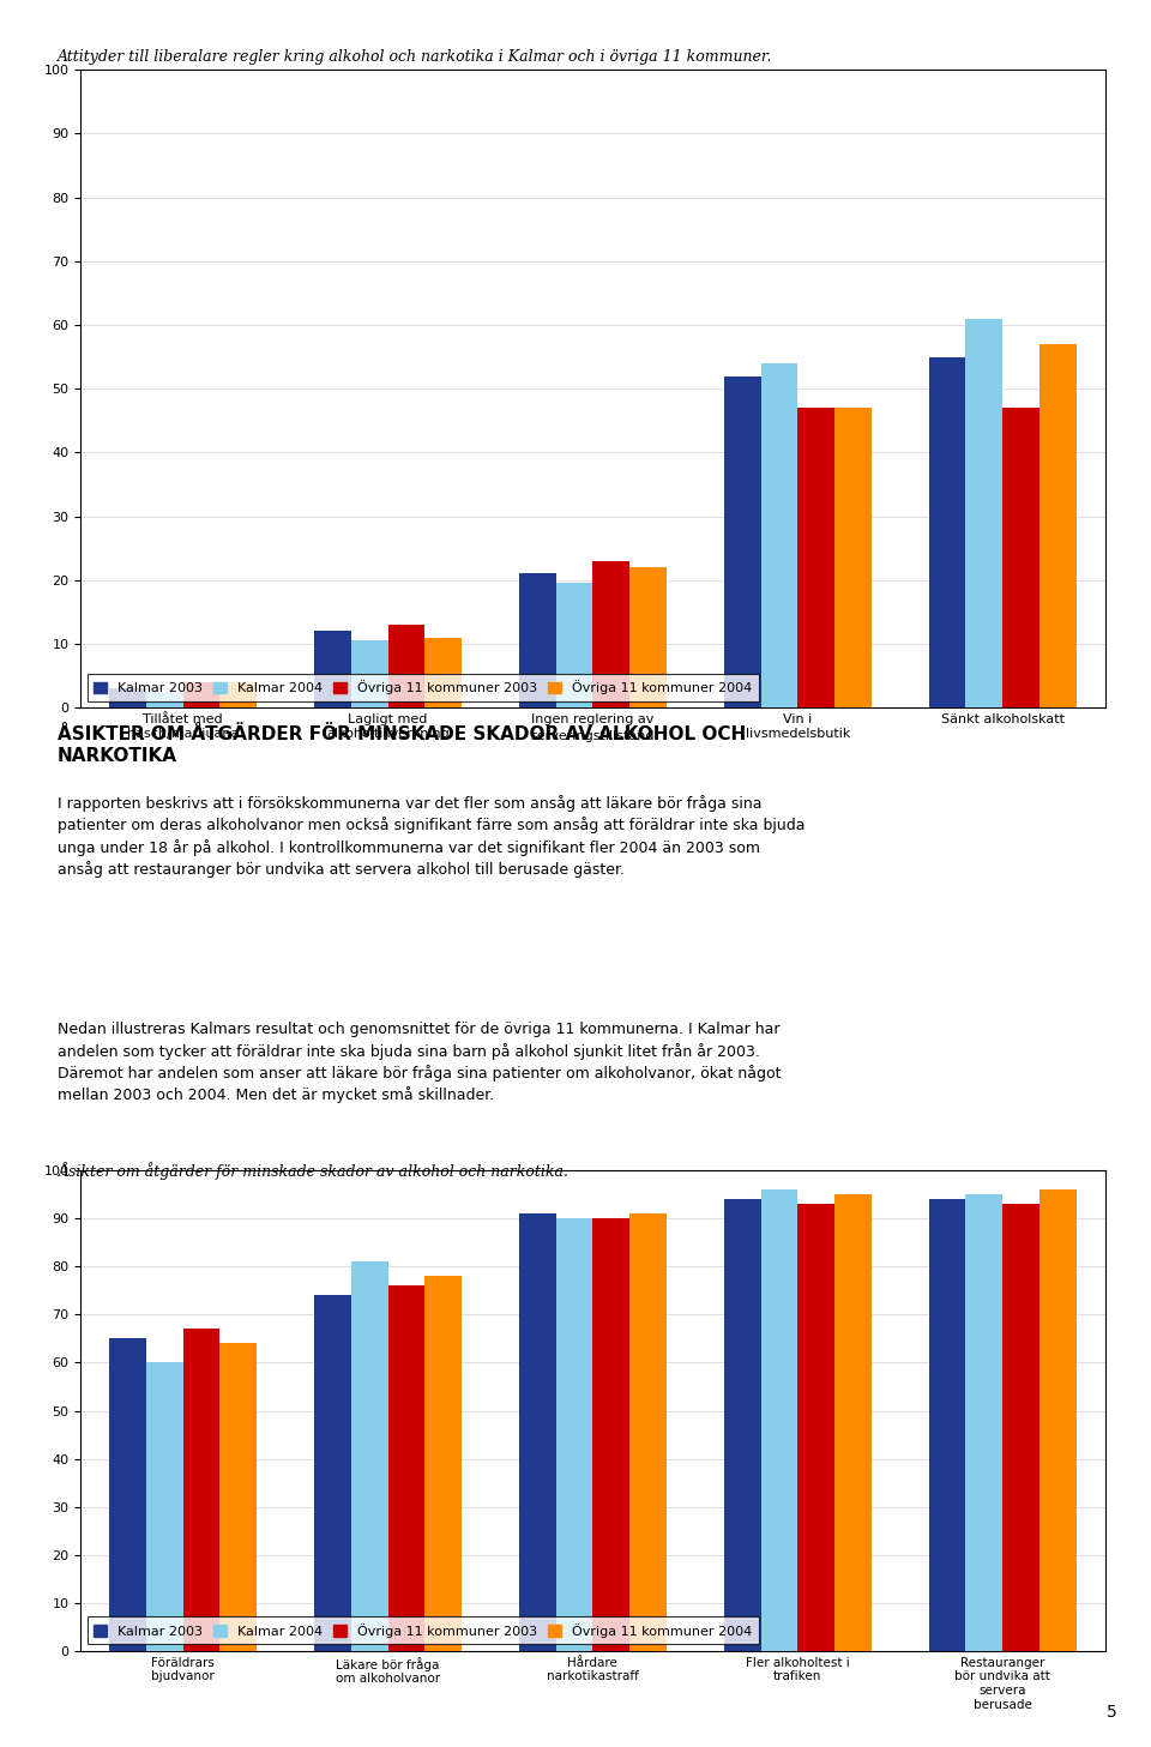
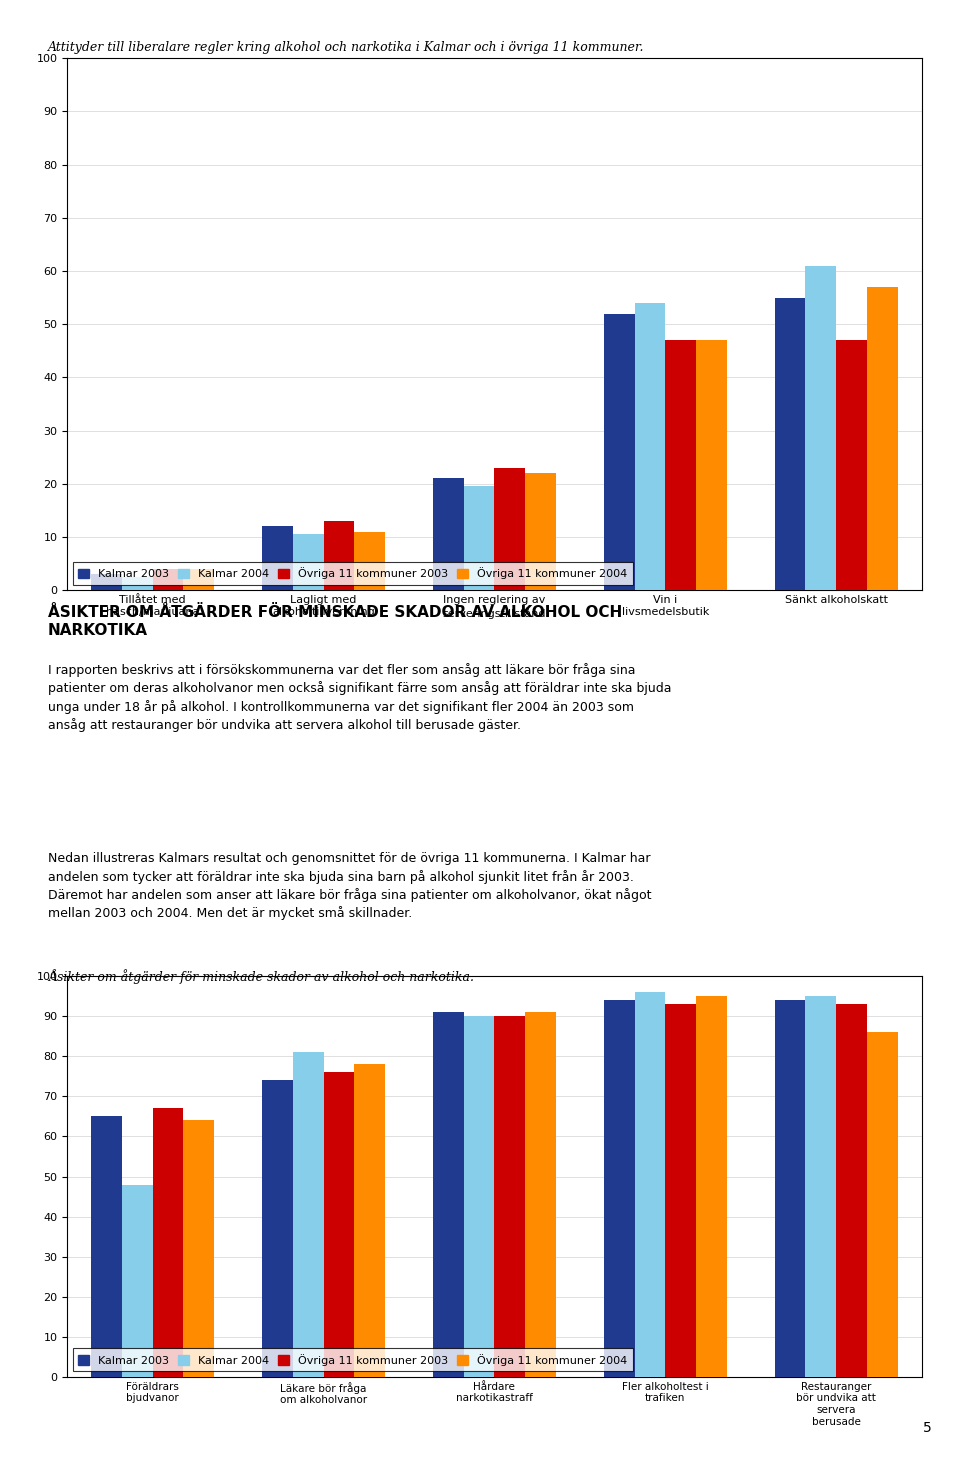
Kalmar 2004/Föräldrars bjudvanor: 60 -> 48
Övriga 11 kommuner 2004/Restauranger bör undvika att servera berusade: 96 -> 86
